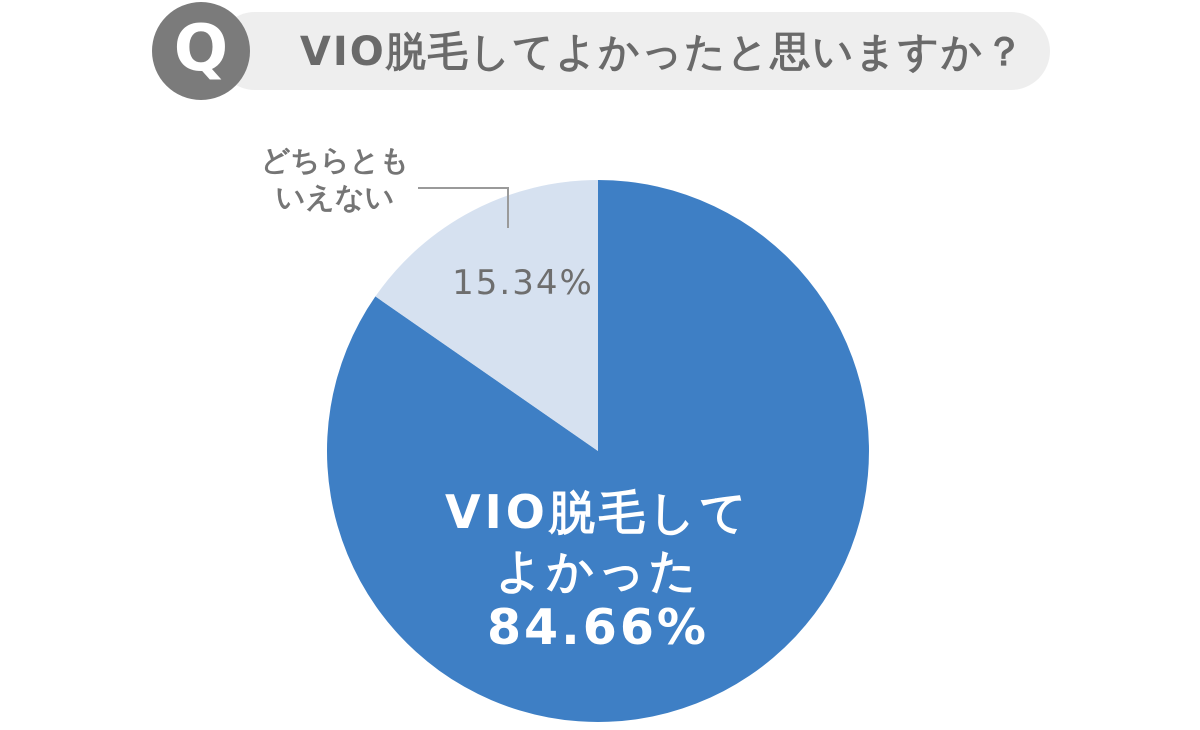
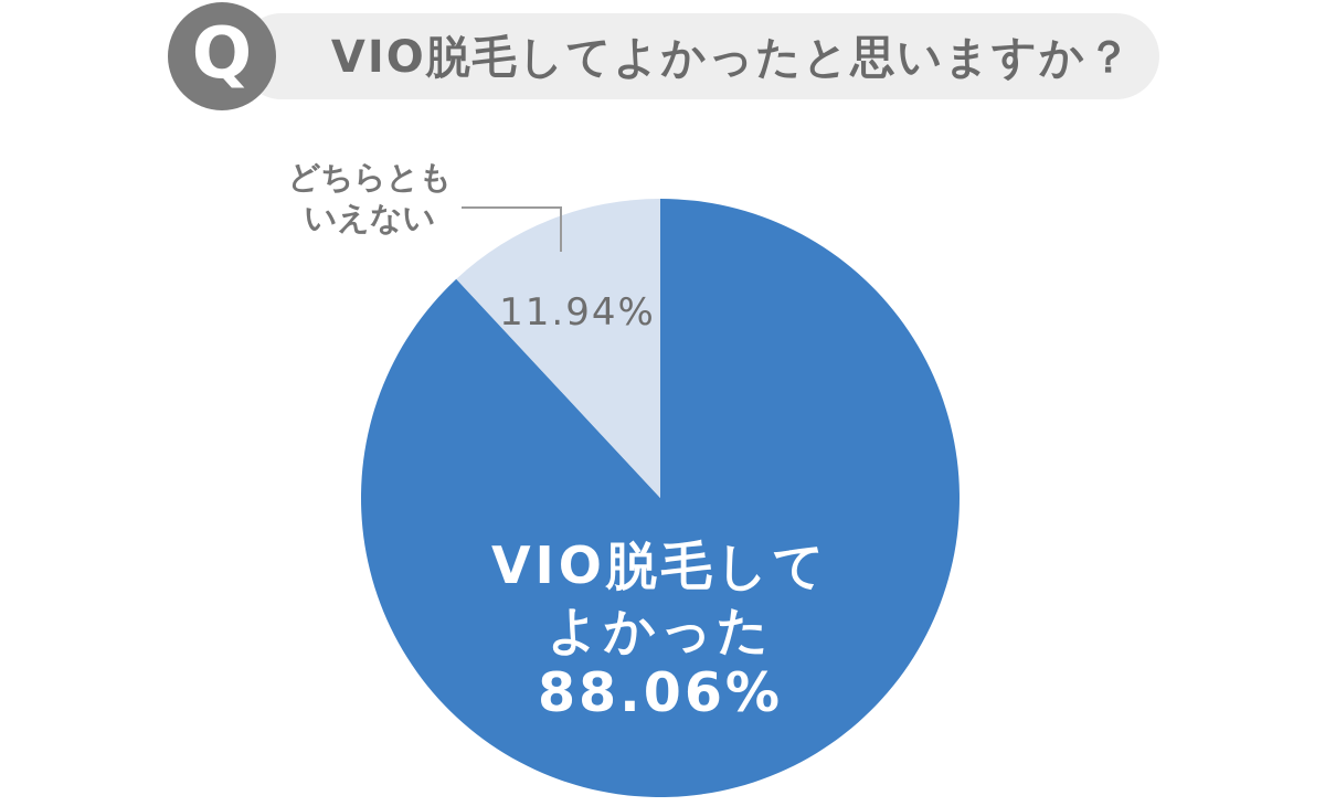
VIO脱毛してよかった: 84.66% -> 88.06%
どちらともいえない: 15.34% -> 11.94%
